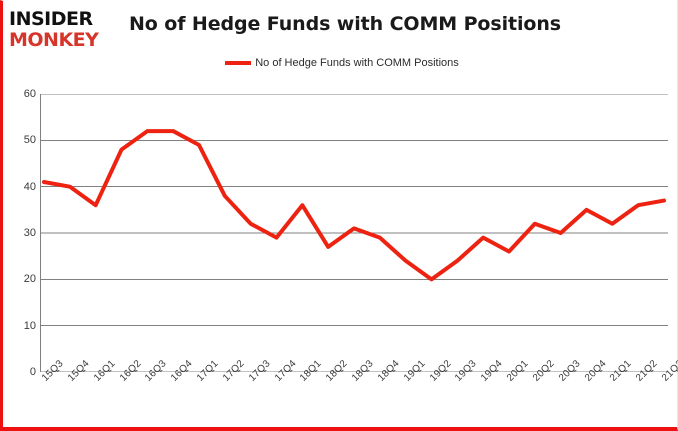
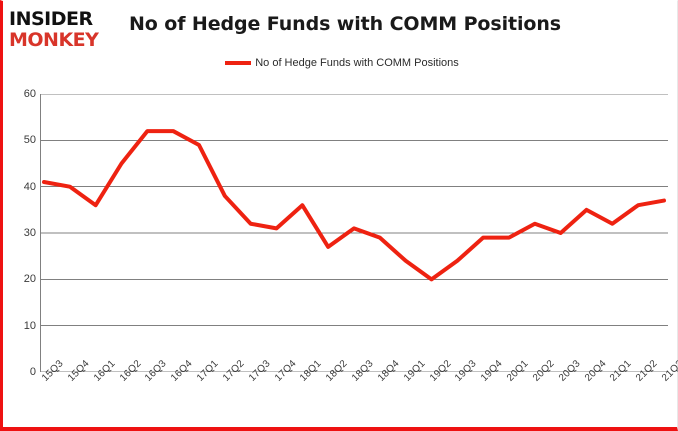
16Q2: 48 -> 45
17Q4: 29 -> 31
20Q1: 26 -> 29
